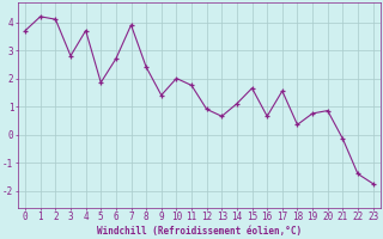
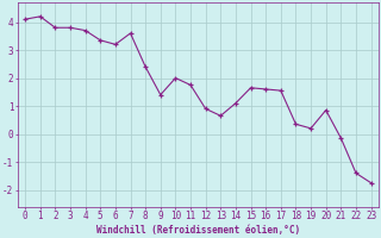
0: 3.70 -> 4.10
2: 4.10 -> 3.80
3: 2.80 -> 3.80
5: 1.85 -> 3.35
6: 2.70 -> 3.20
7: 3.90 -> 3.60
16: 0.65 -> 1.60
19: 0.75 -> 0.20
